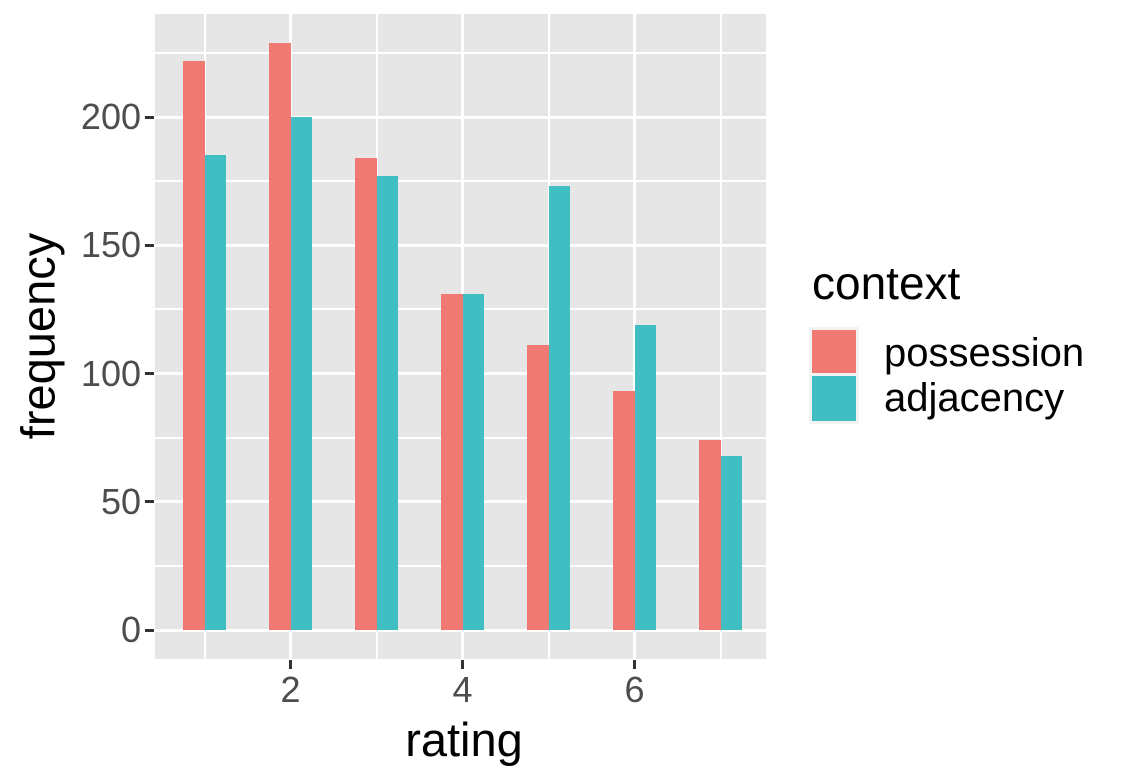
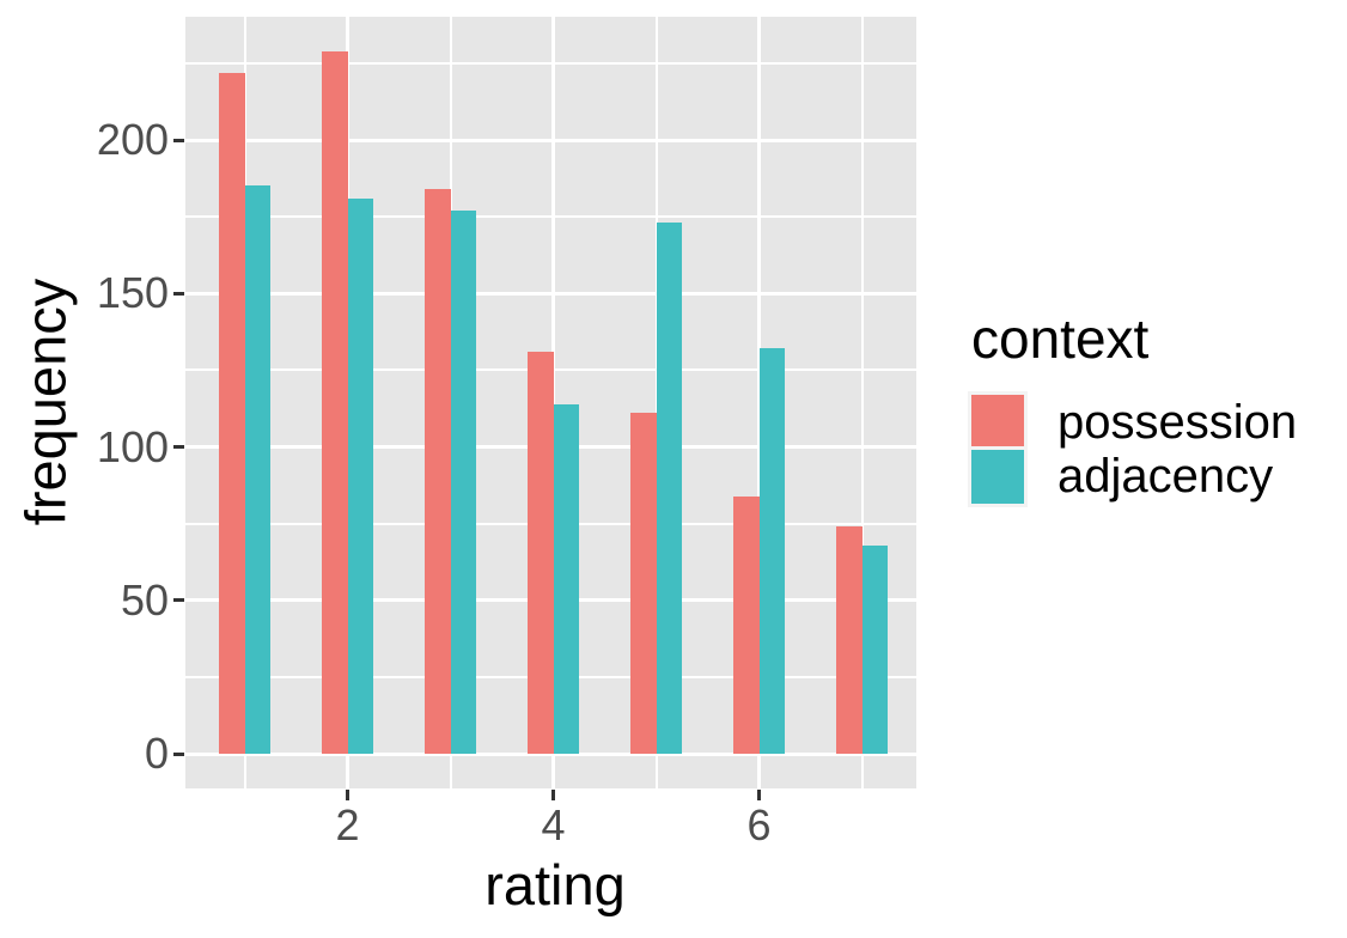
adjacency/2: 200 -> 181
adjacency/4: 131 -> 114
possession/6: 93 -> 84
adjacency/6: 119 -> 132
